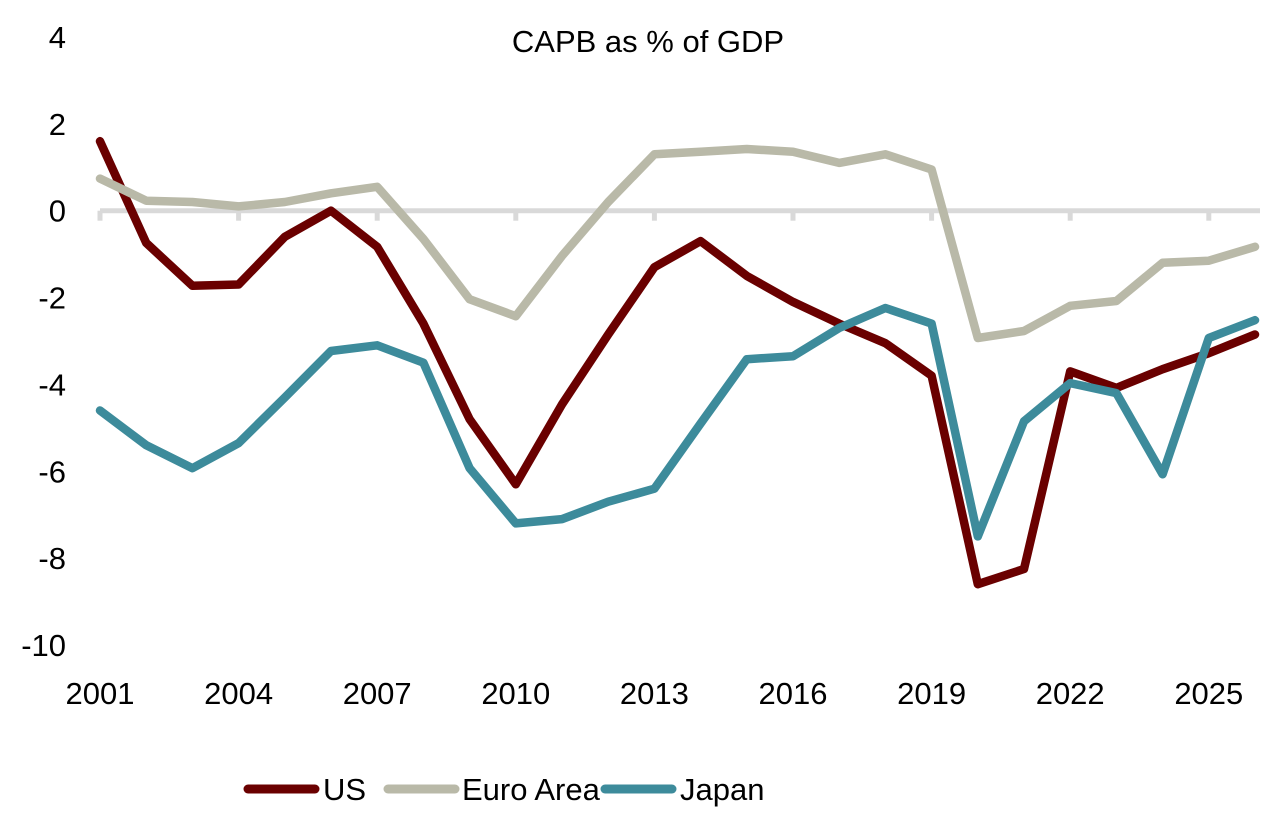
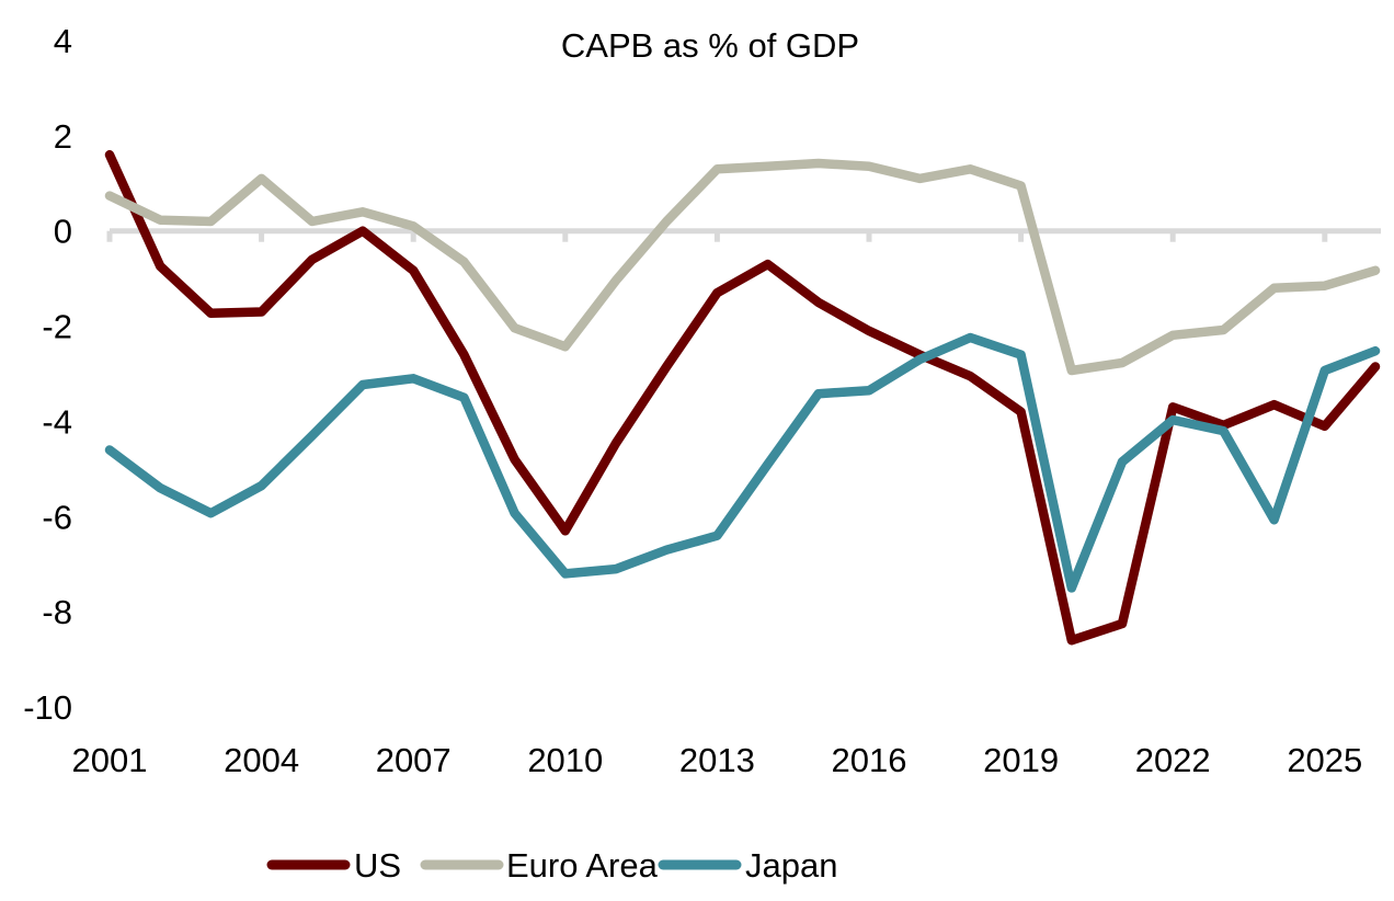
Euro Area/2004: 0.1 -> 1.1
Euro Area/2007: 0.6 -> 0.1
US/2025: -3.3 -> -4.1
